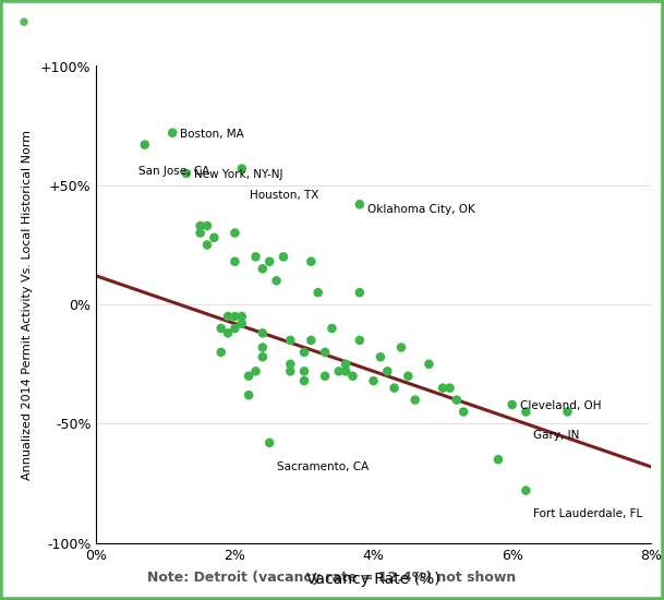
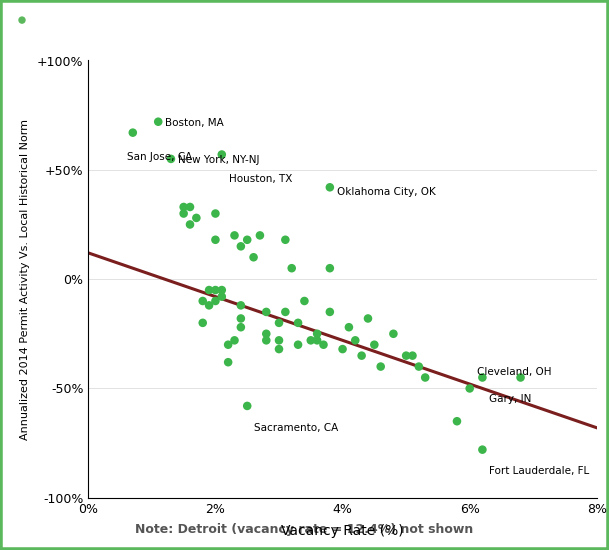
6%: -42% -> -50%
